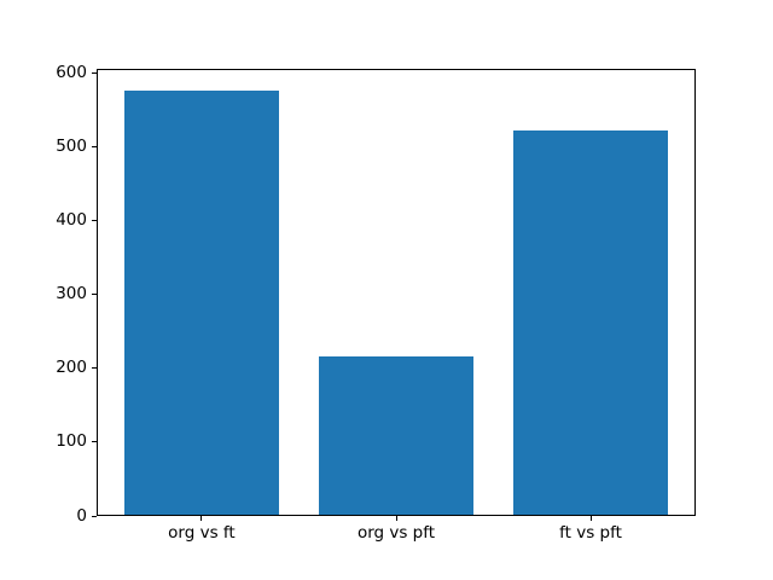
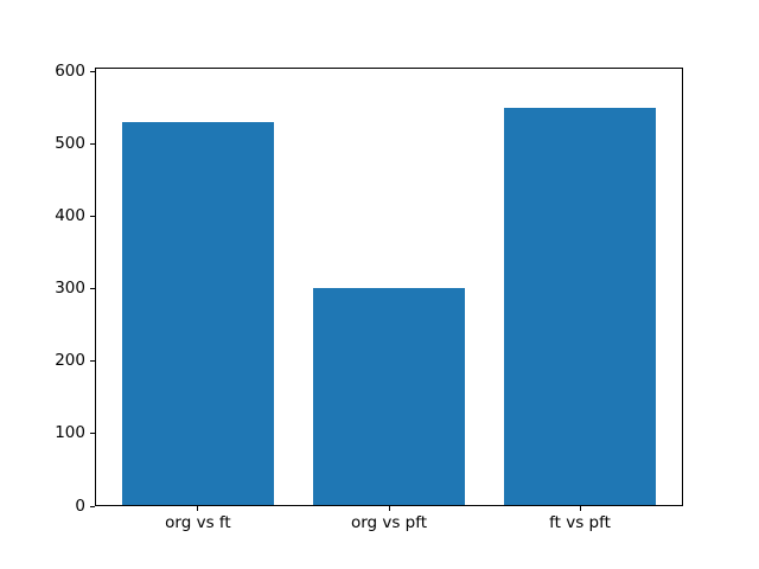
org vs ft: 580 -> 530
org vs pft: 220 -> 300
ft vs pft: 520 -> 550
